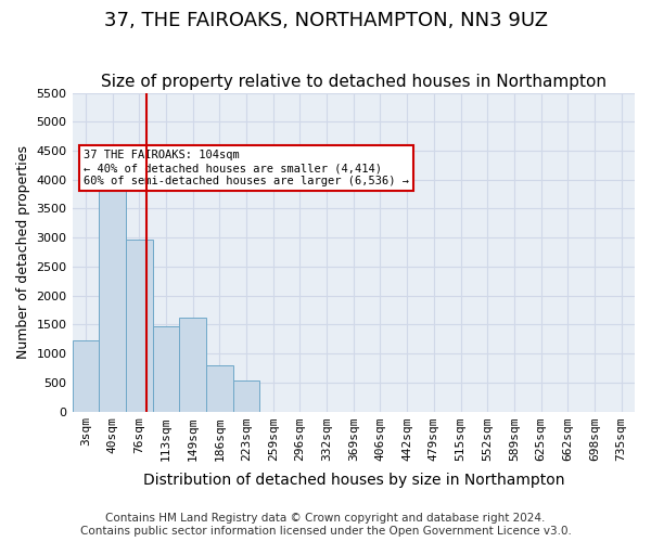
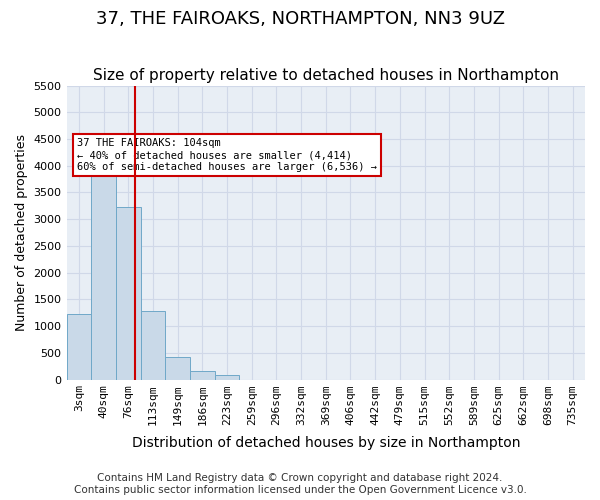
76sqm: 2960 -> 3220
113sqm: 1460 -> 1280
149sqm: 1620 -> 420
186sqm: 800 -> 160
223sqm: 540 -> 90
